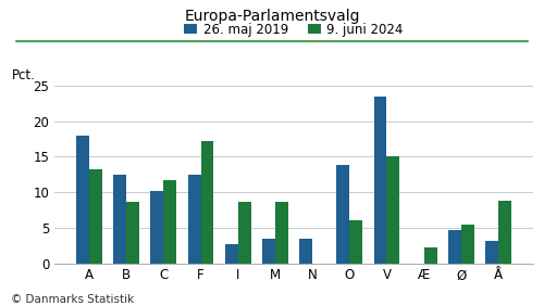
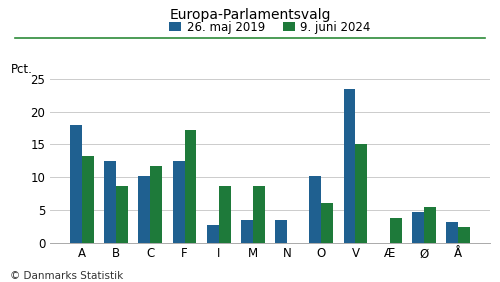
26. maj 2019/O: 13.8 -> 10.1
9. juni 2024/Æ: 2.2 -> 3.8
9. juni 2024/Å: 8.8 -> 2.4
